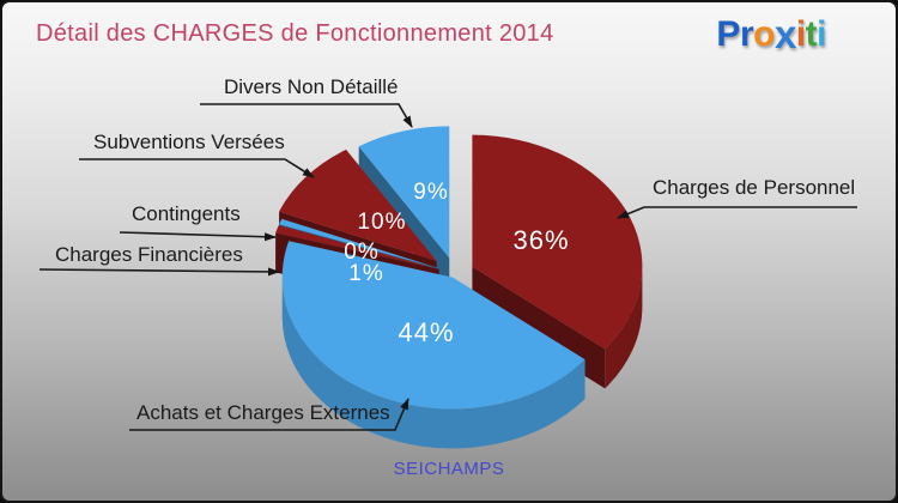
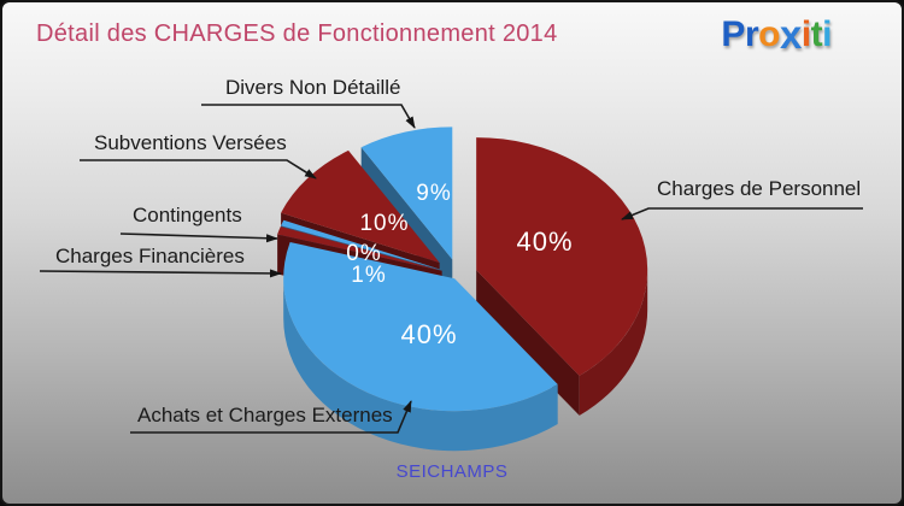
Charges de Personnel: 36% -> 40%
Achats et Charges Externes: 44% -> 40%
